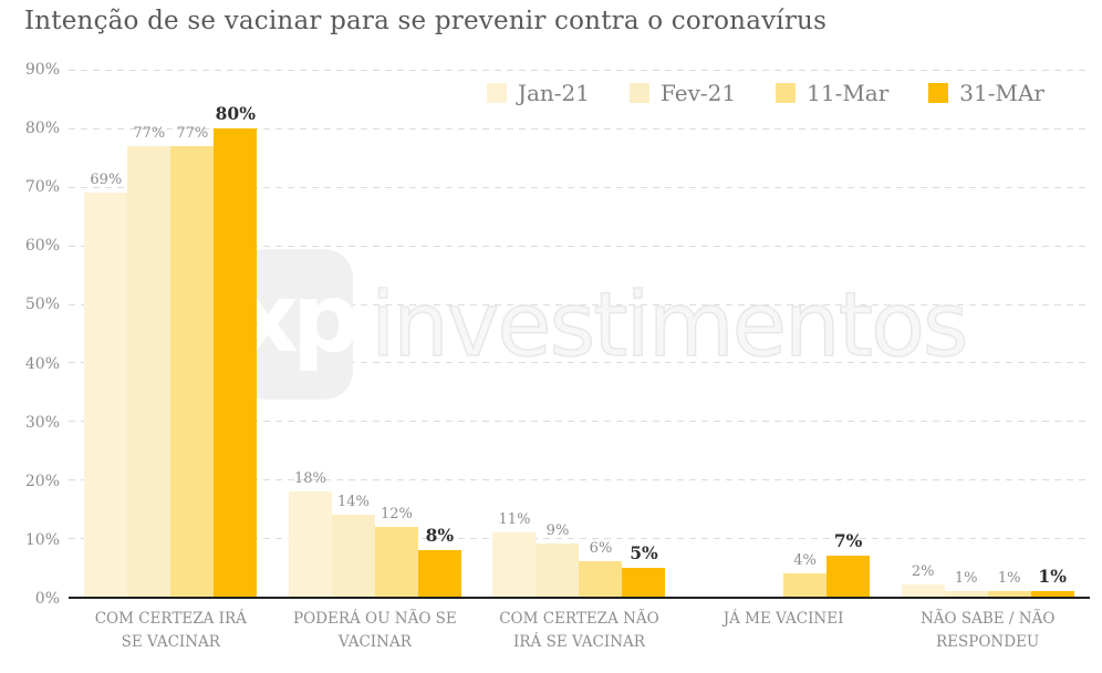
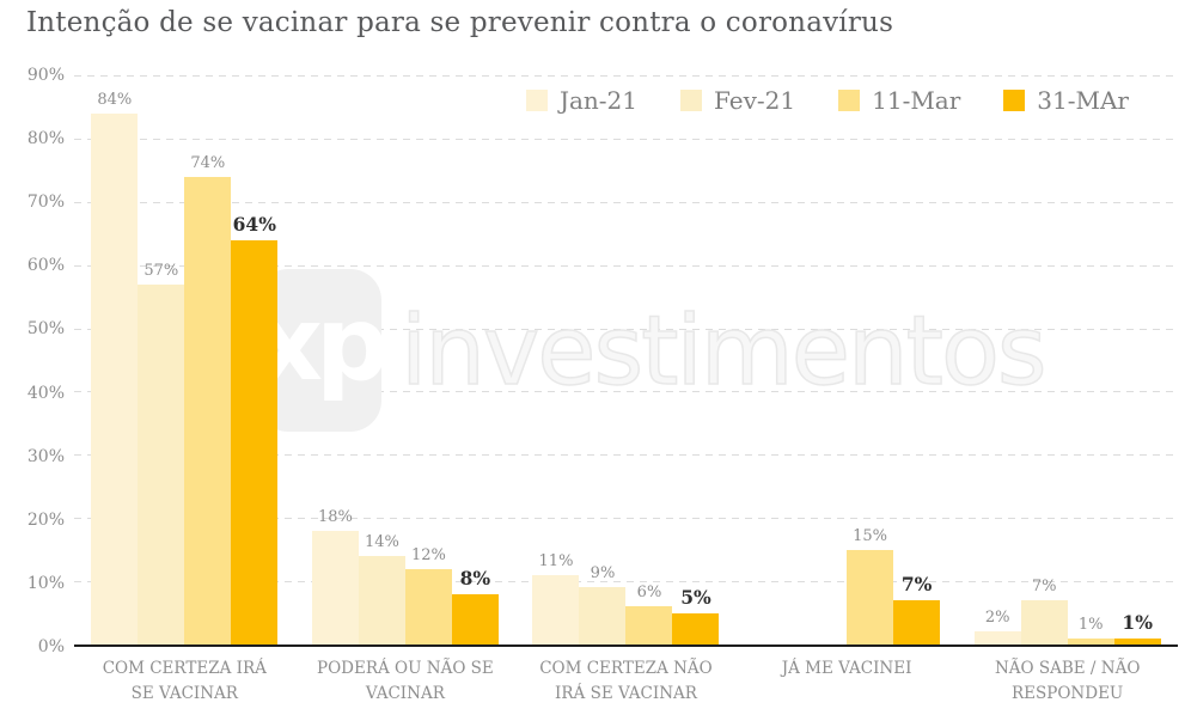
Jan-21/COM CERTEZA IRÁ SE VACINAR: 69% -> 84%
Fev-21/COM CERTEZA IRÁ SE VACINAR: 77% -> 57%
11-Mar/COM CERTEZA IRÁ SE VACINAR: 77% -> 74%
31-MAr/COM CERTEZA IRÁ SE VACINAR: 80% -> 64%
11-Mar/JÁ ME VACINEI: 4% -> 15%
Fev-21/NÃO SABE / NÃO RESPONDEU: 1% -> 7%
